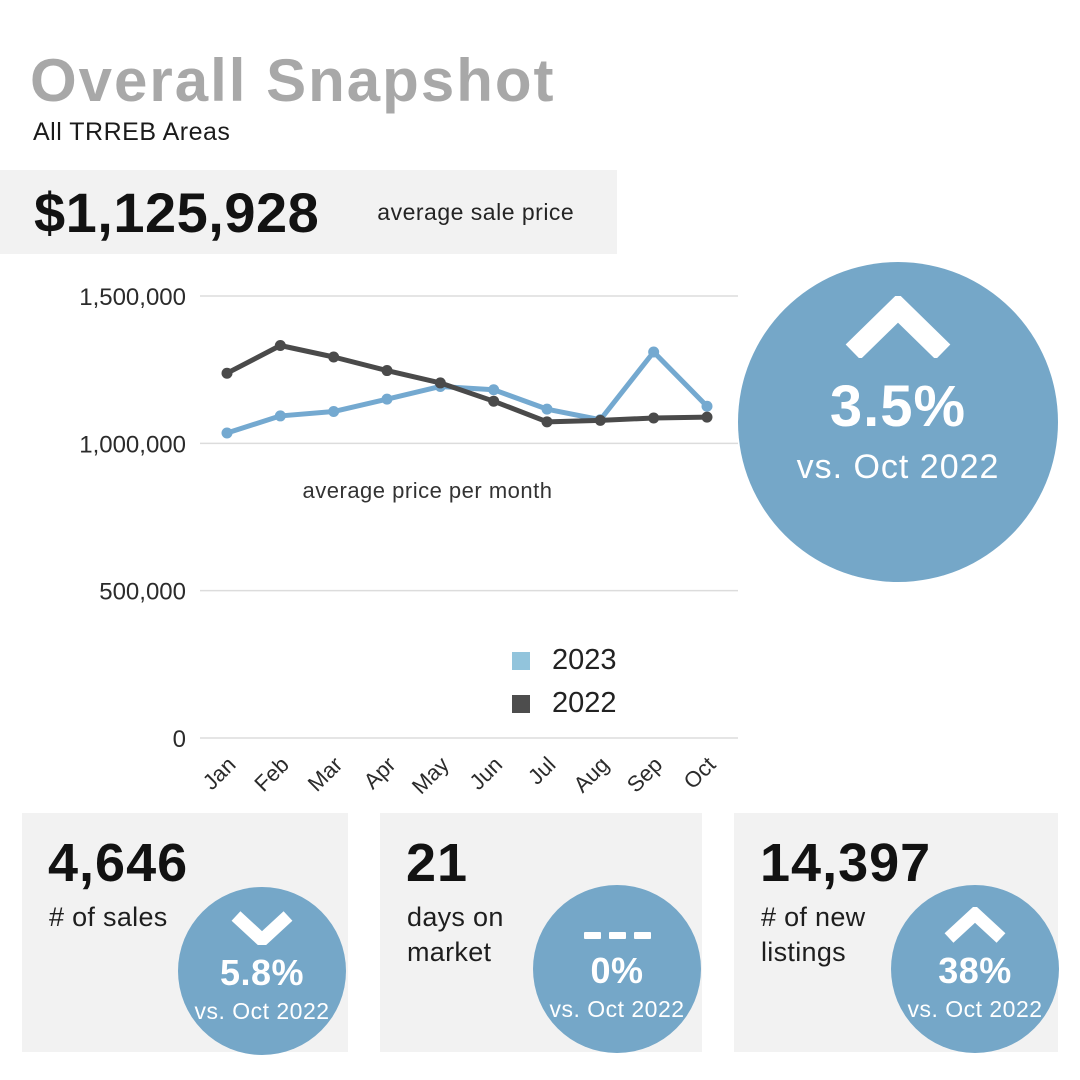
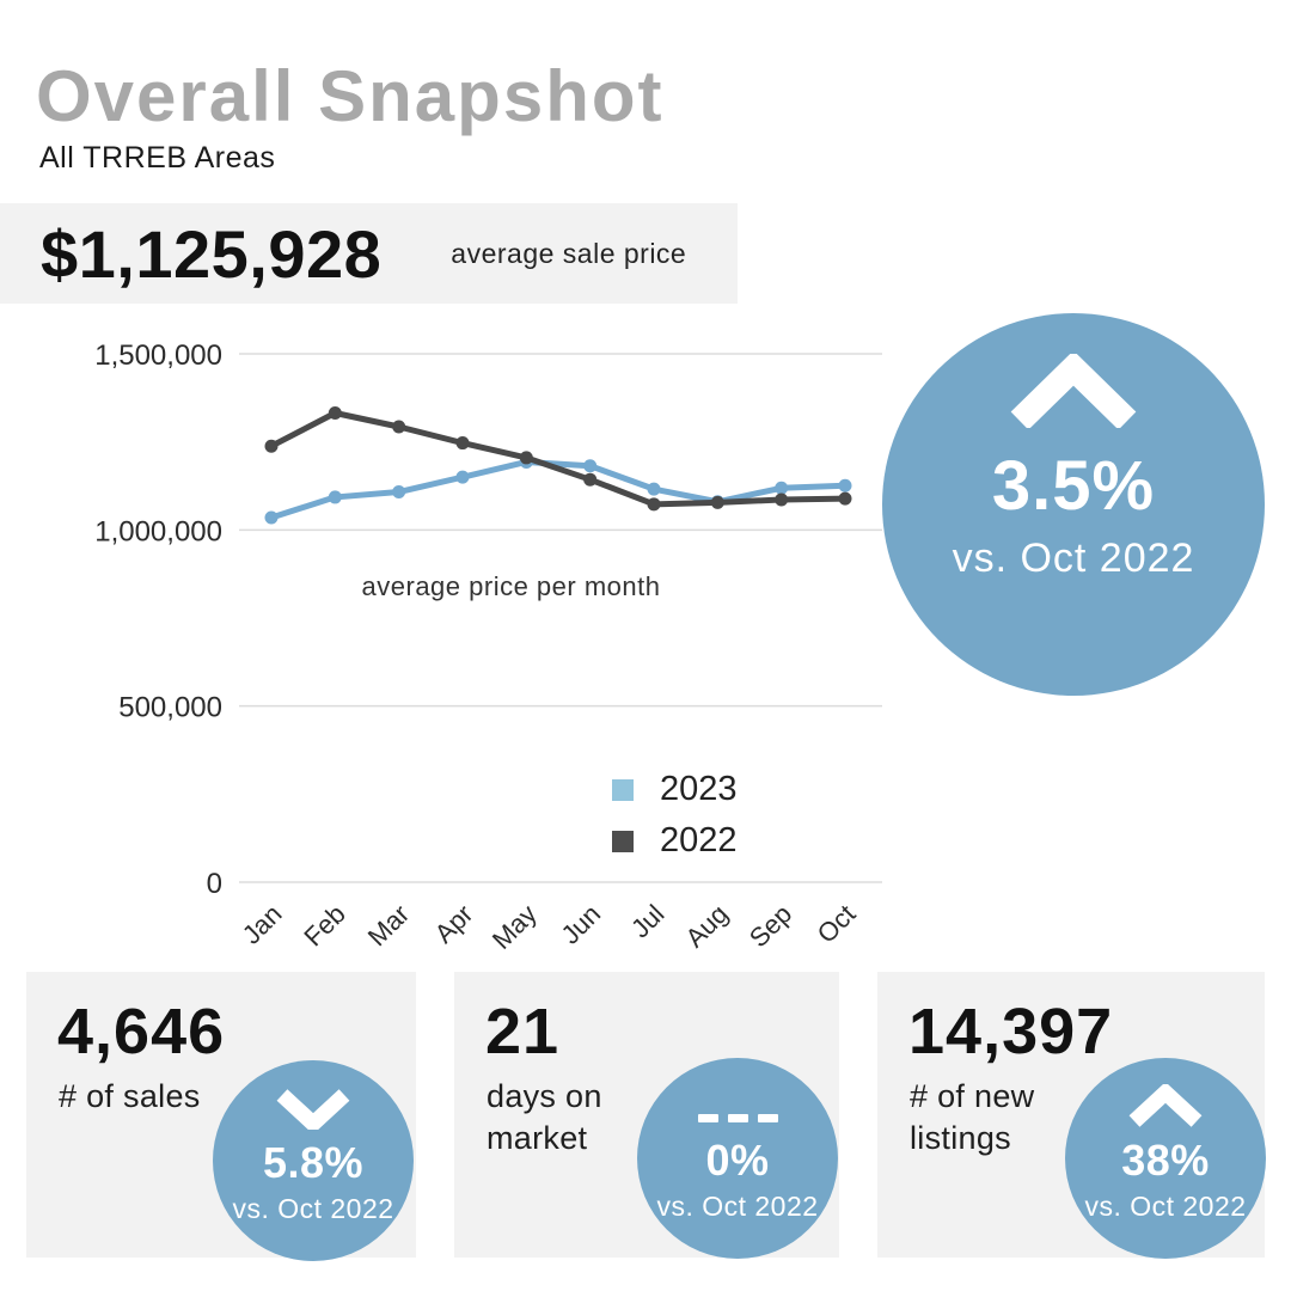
2023/Sep: 1310000 -> 1120000
